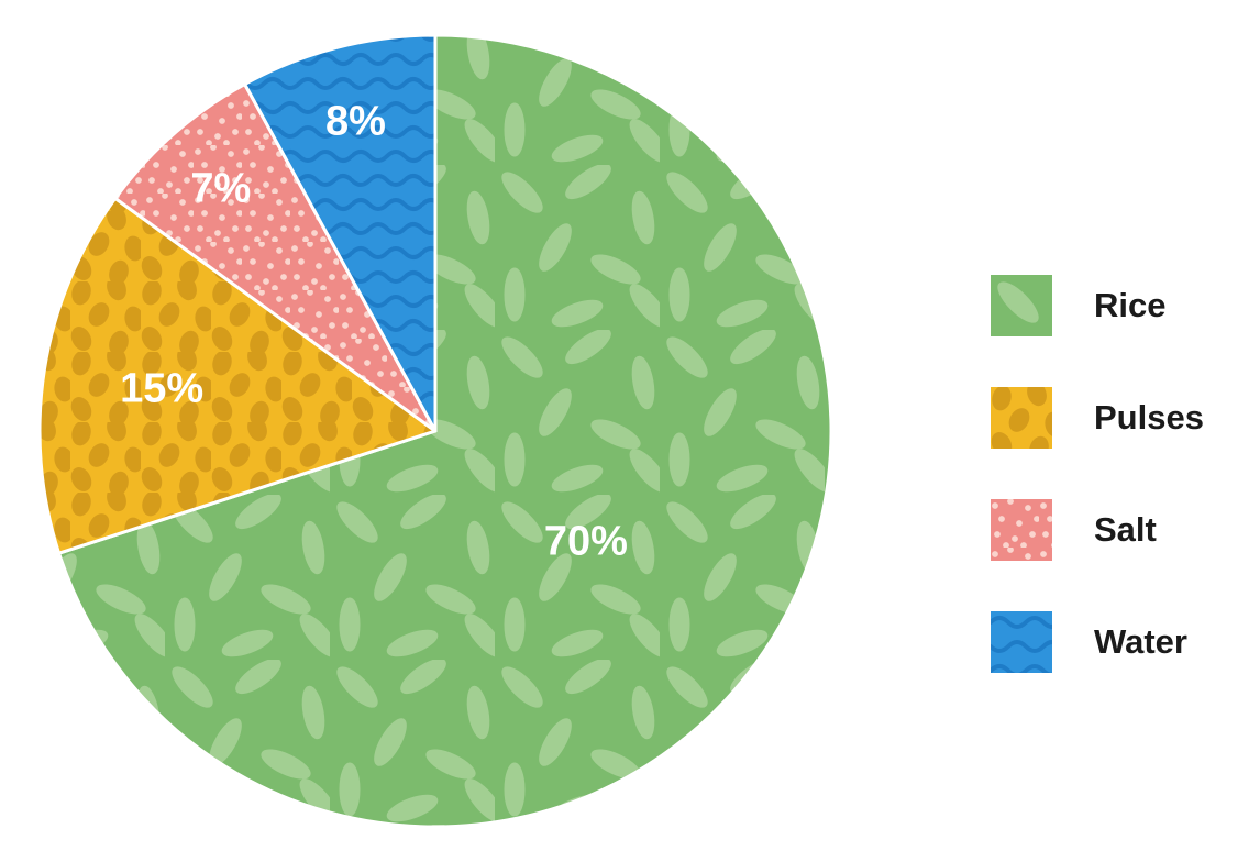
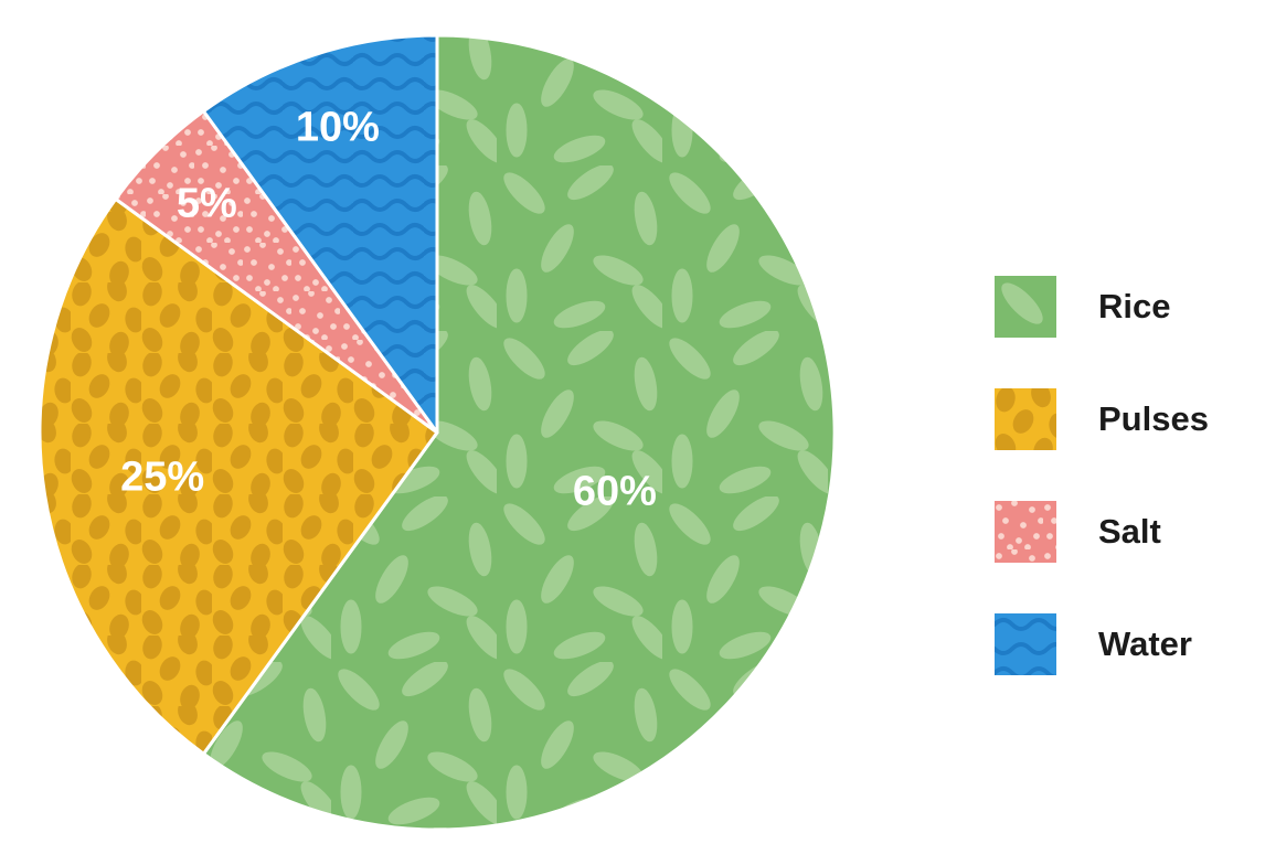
Rice: 70% -> 60%
Pulses: 15% -> 25%
Salt: 7% -> 5%
Water: 8% -> 10%
